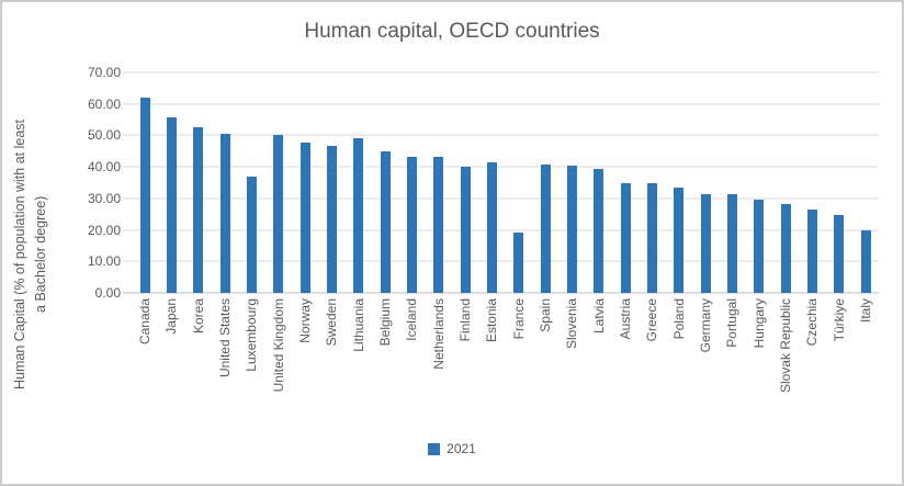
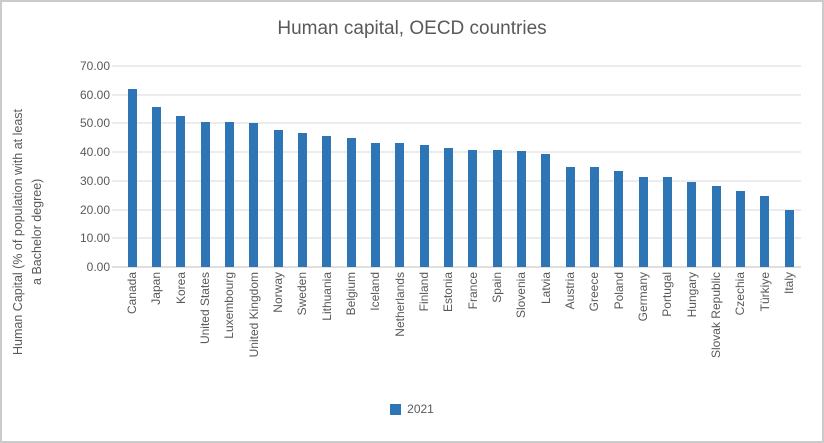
Luxembourg: 37 -> 50
Lithuania: 49 -> 46
Finland: 40 -> 43
France: 19 -> 41
